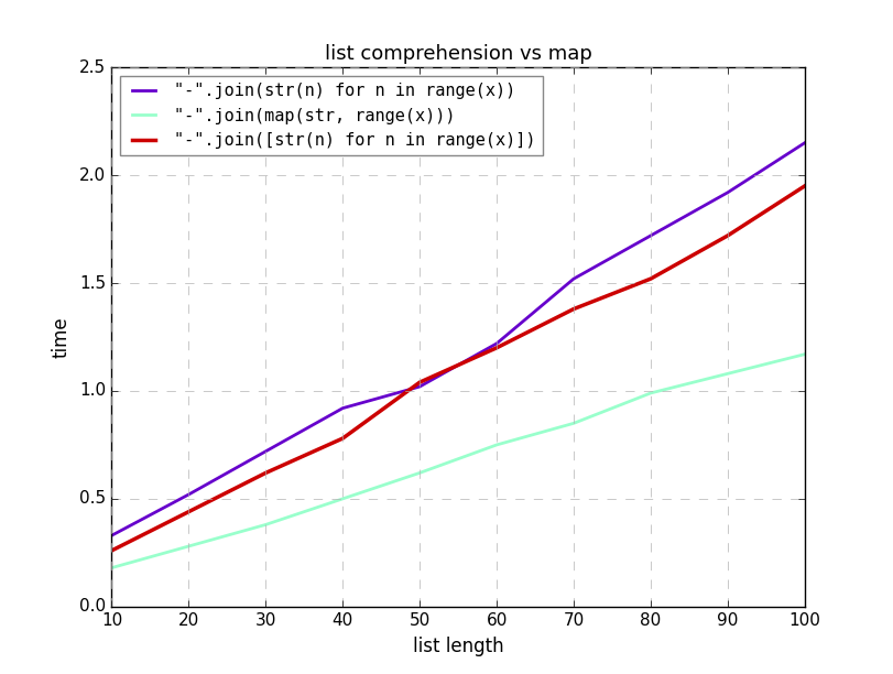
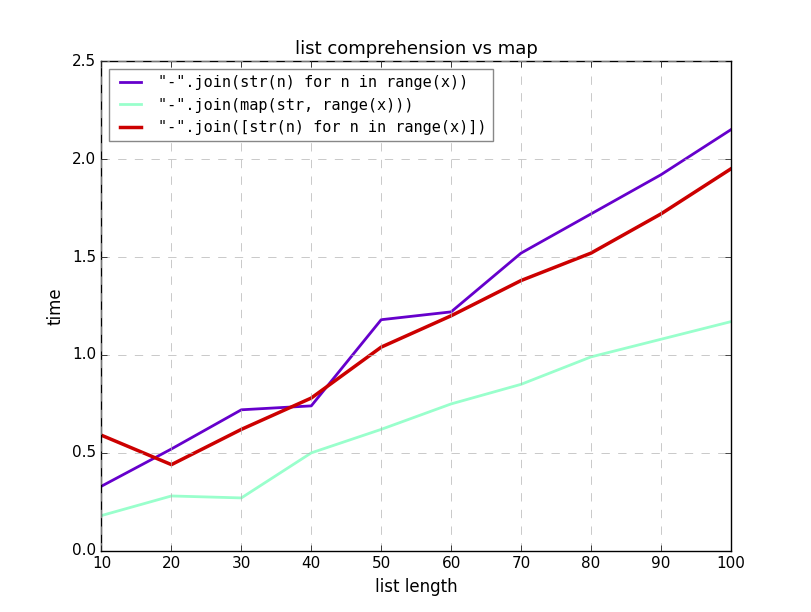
"-".join([str(n) for n in range(x)])/10: 0.26 -> 0.59
"-".join(map(str, range(x)))/30: 0.38 -> 0.27
"-".join(str(n) for n in range(x))/40: 0.92 -> 0.74
"-".join(str(n) for n in range(x))/50: 1.02 -> 1.18
